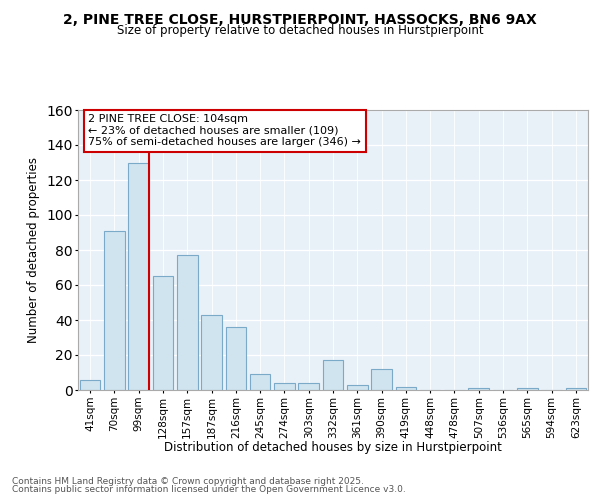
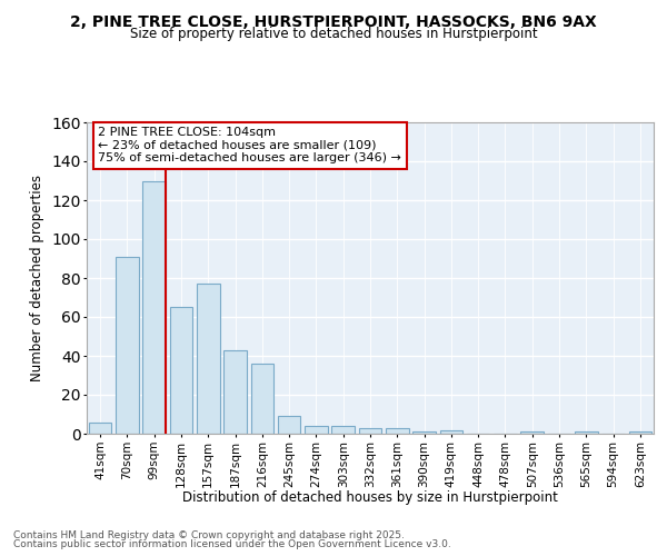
332sqm: 17 -> 3
390sqm: 12 -> 1
